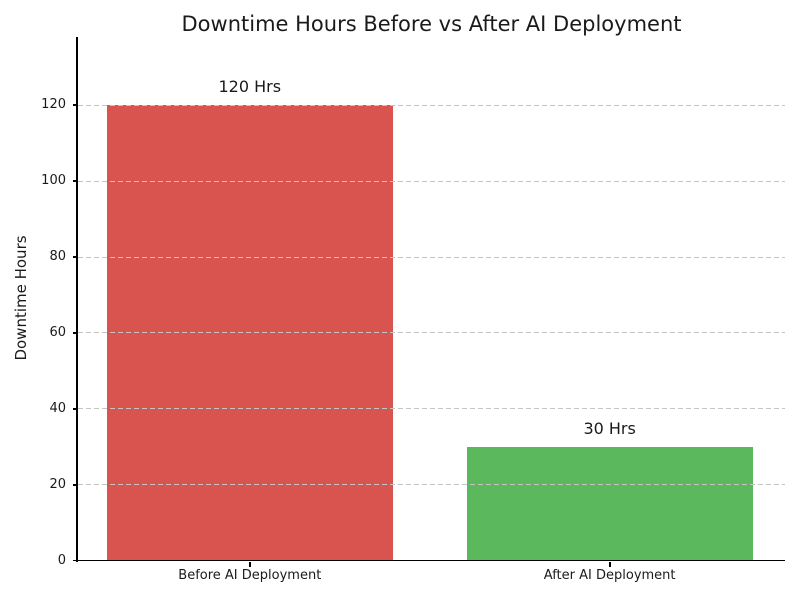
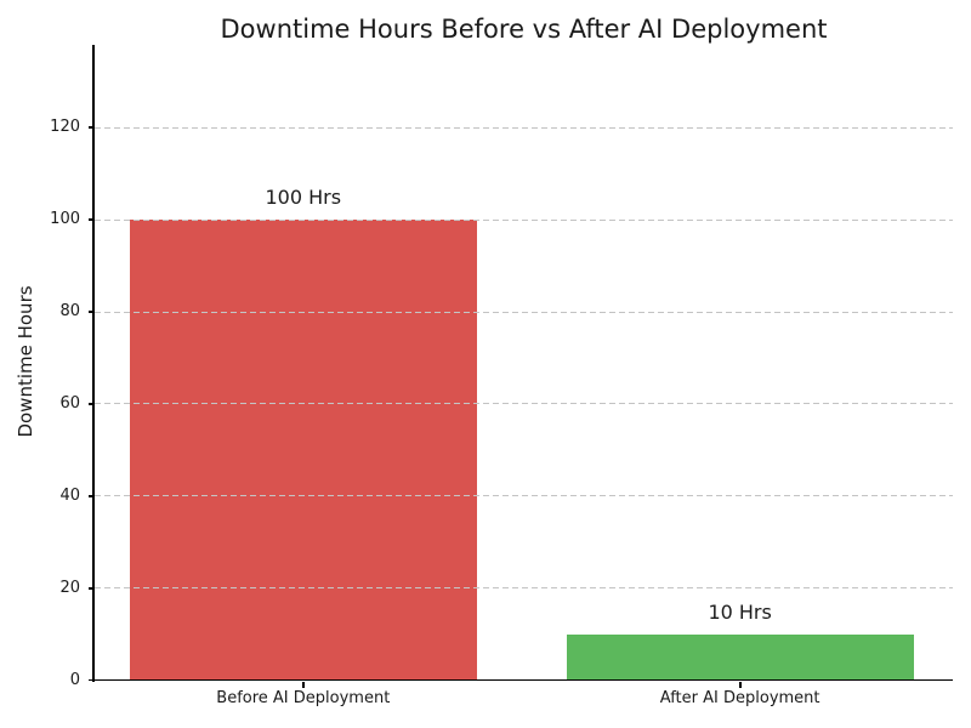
Before AI Deployment: 120 -> 100
After AI Deployment: 30 -> 10
